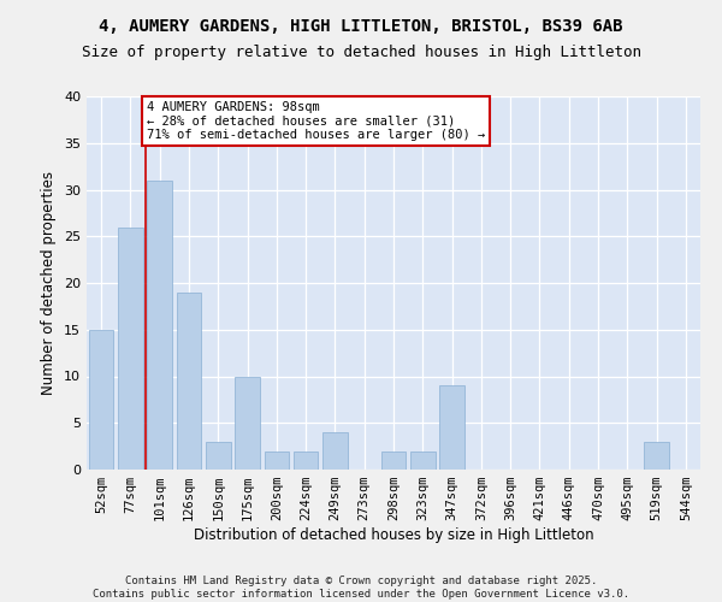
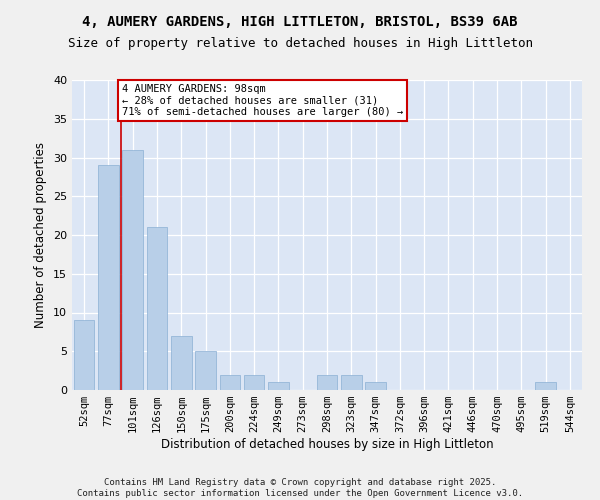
52sqm: 15 -> 9
77sqm: 26 -> 29
126sqm: 19 -> 21
150sqm: 3 -> 7
175sqm: 10 -> 5
249sqm: 4 -> 1
347sqm: 9 -> 1
519sqm: 3 -> 1
